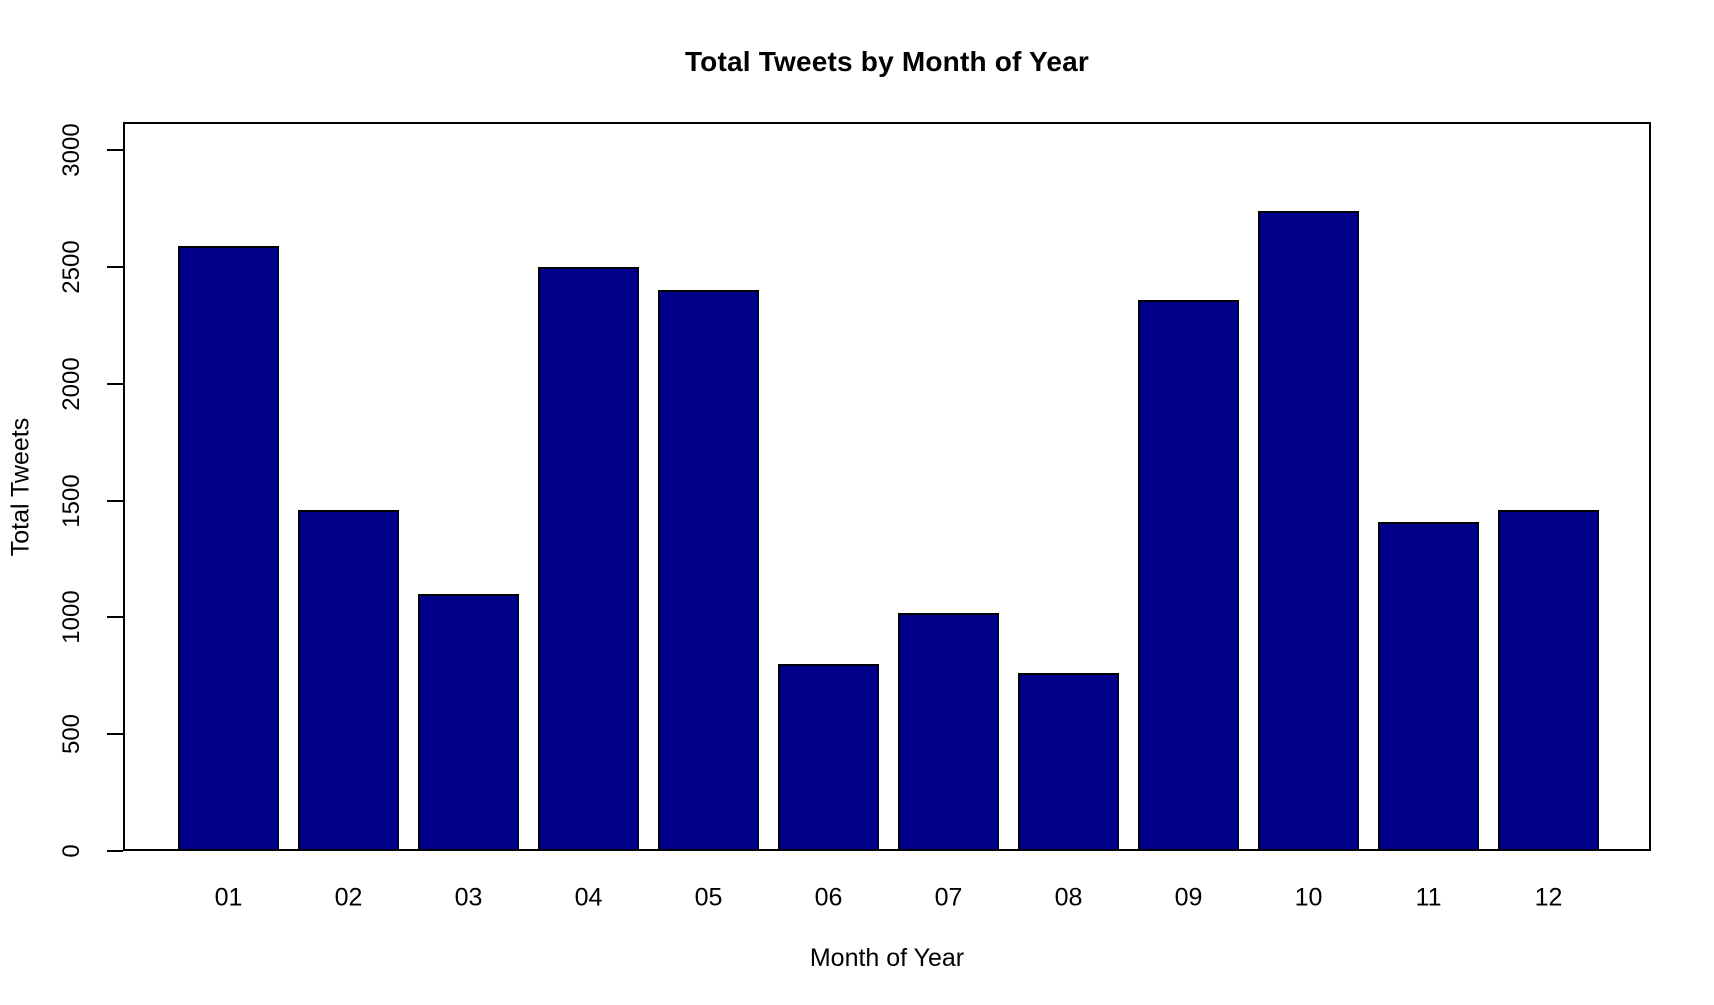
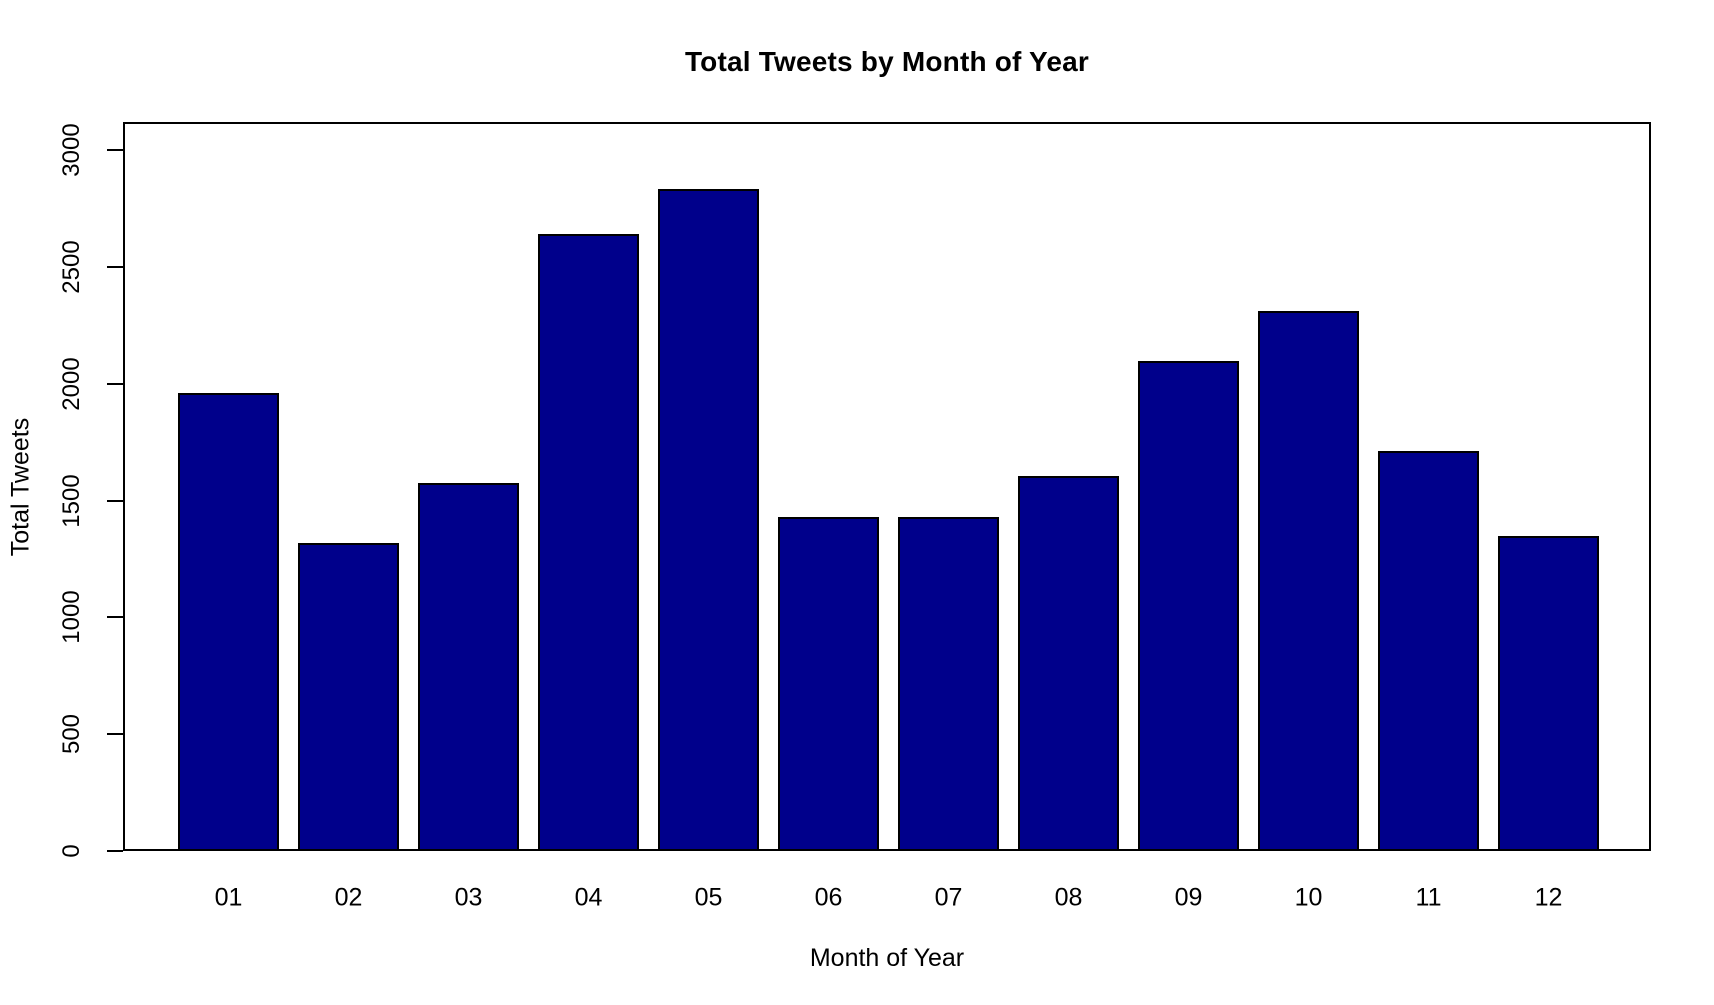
01: 2590 -> 1960
02: 1460 -> 1320
03: 1100 -> 1580
04: 2500 -> 2640
05: 2400 -> 2840
06: 800 -> 1430
07: 1020 -> 1430
08: 760 -> 1600
09: 2360 -> 2100
10: 2740 -> 2310
11: 1410 -> 1710
12: 1460 -> 1350
